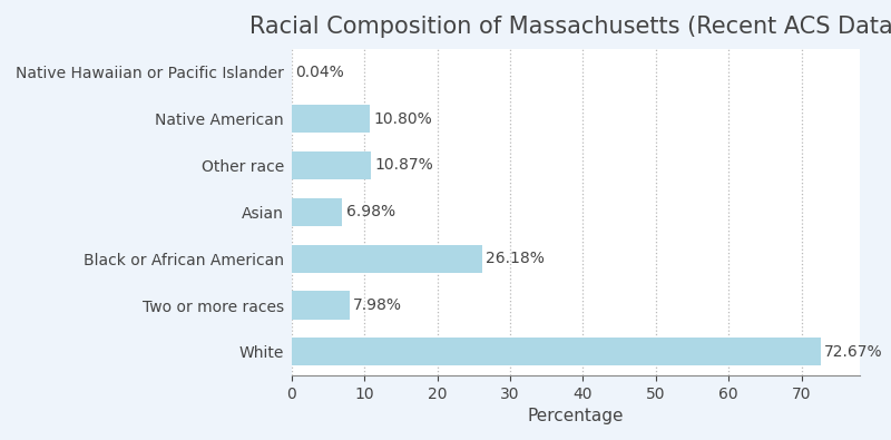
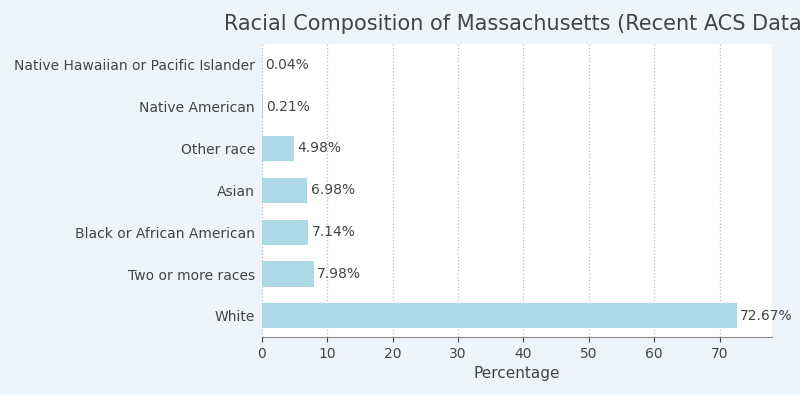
Native American: 10.80% -> 0.21%
Other race: 10.87% -> 4.98%
Black or African American: 26.18% -> 7.14%
